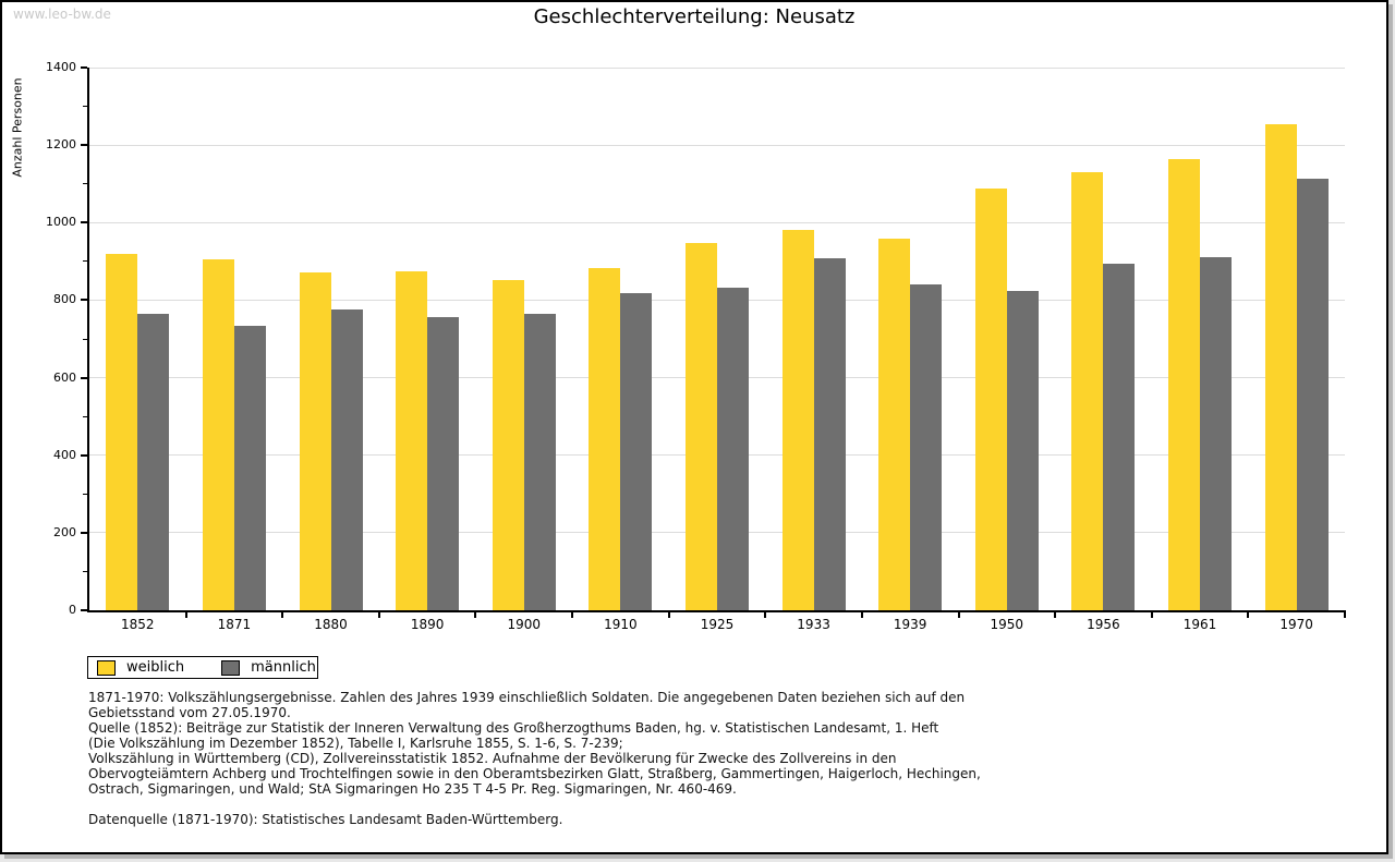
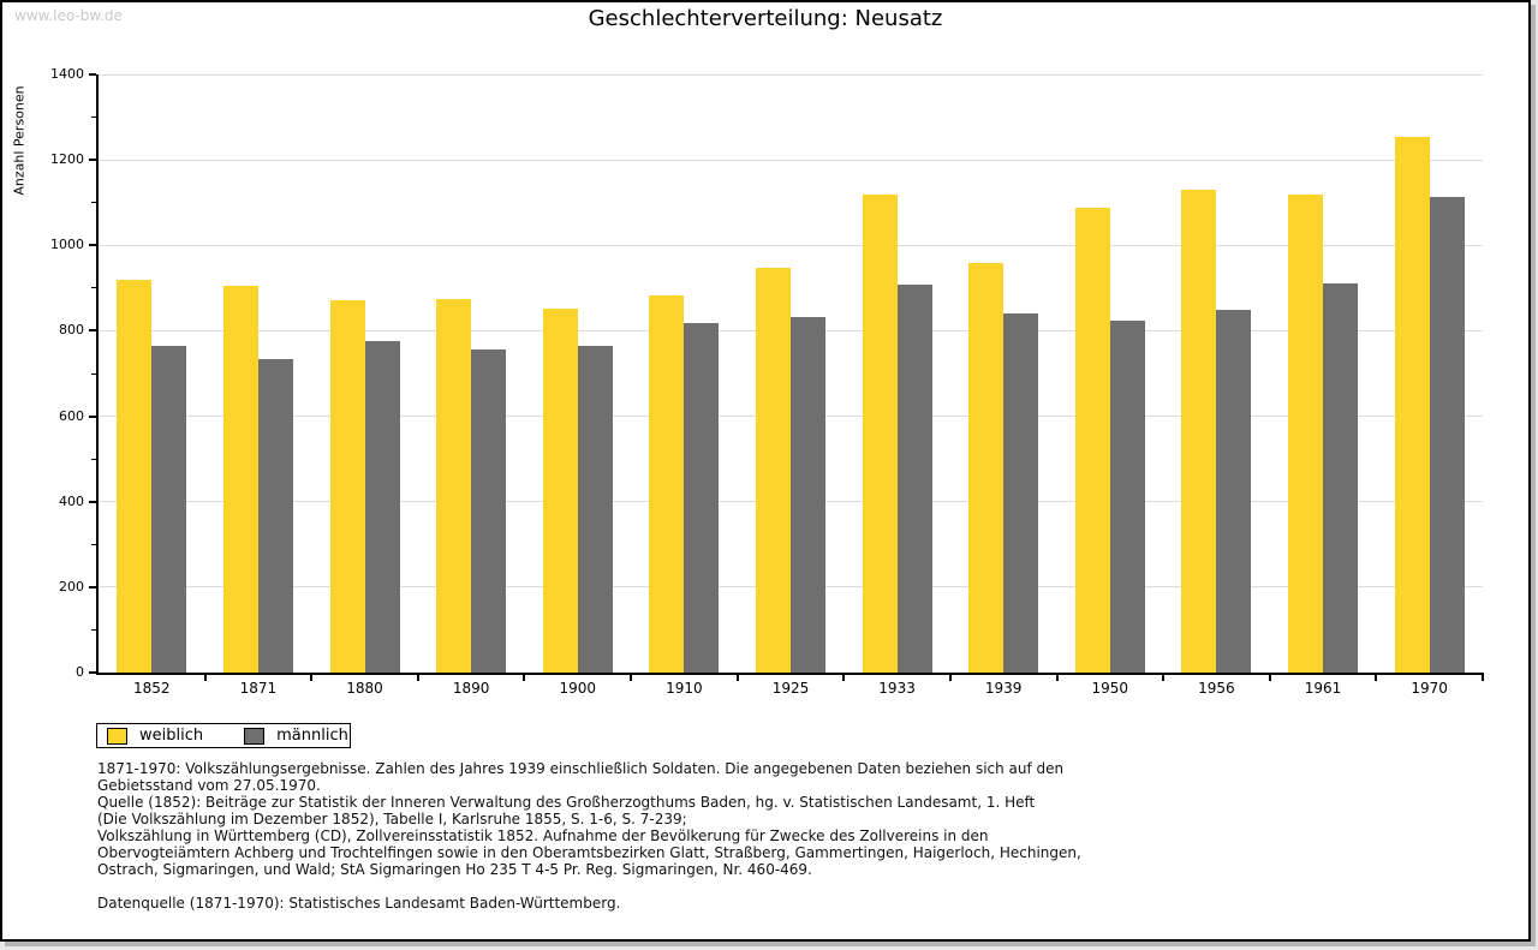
weiblich/1933: 980 -> 1120
männlich/1956: 900 -> 850
weiblich/1961: 1160 -> 1120
